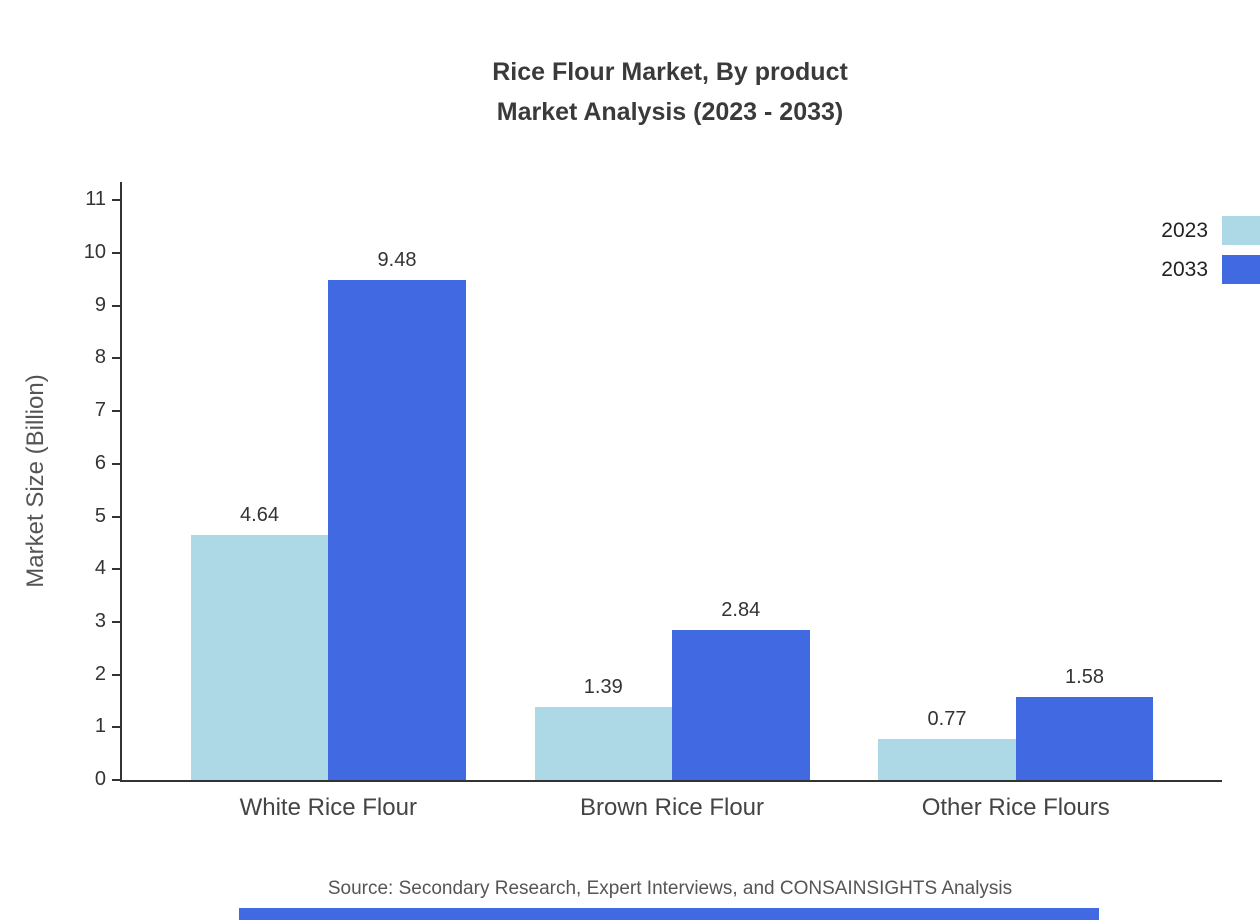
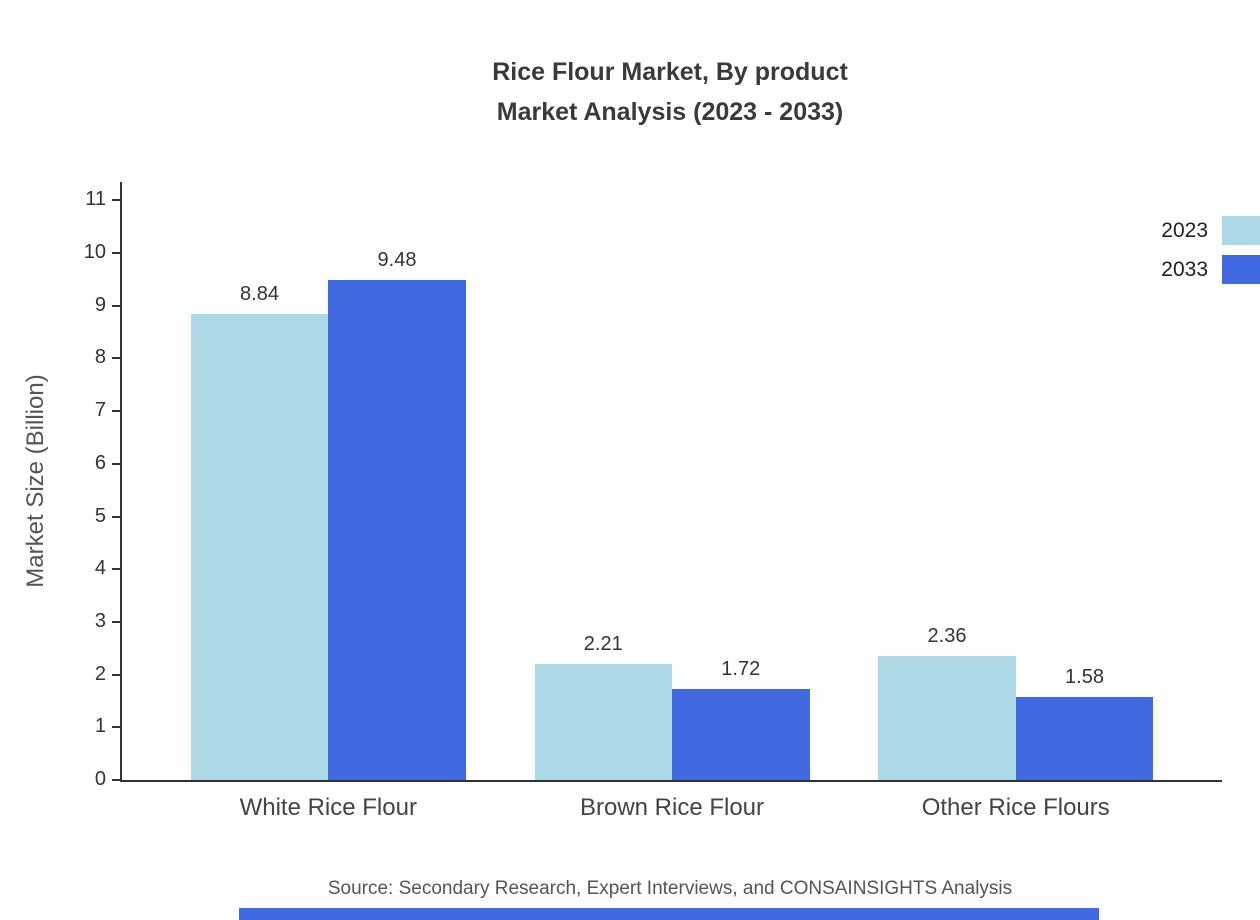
2023/White Rice Flour: 4.64 -> 8.84
2023/Brown Rice Flour: 1.39 -> 2.21
2033/Brown Rice Flour: 2.84 -> 1.72
2023/Other Rice Flours: 0.77 -> 2.36
